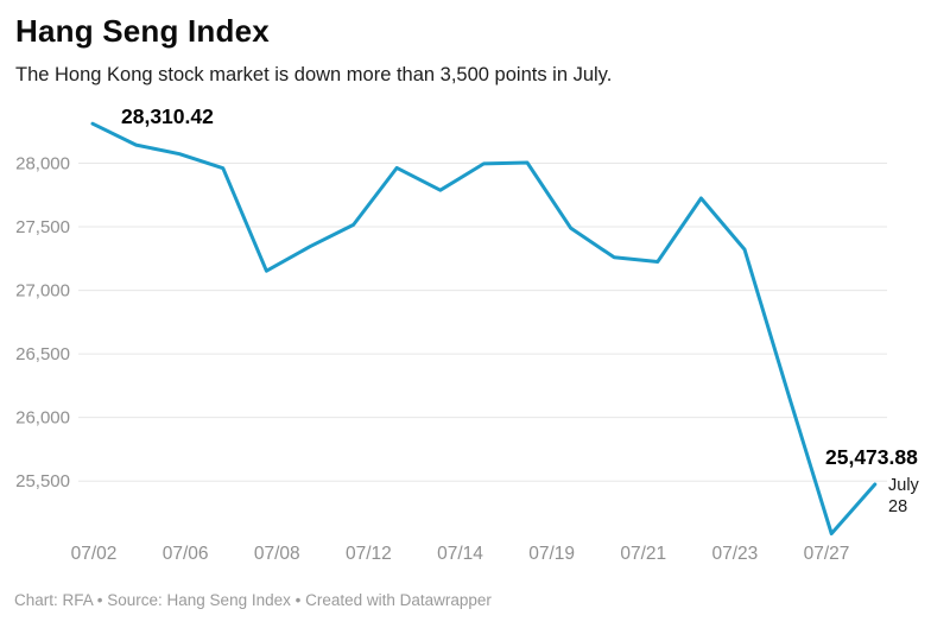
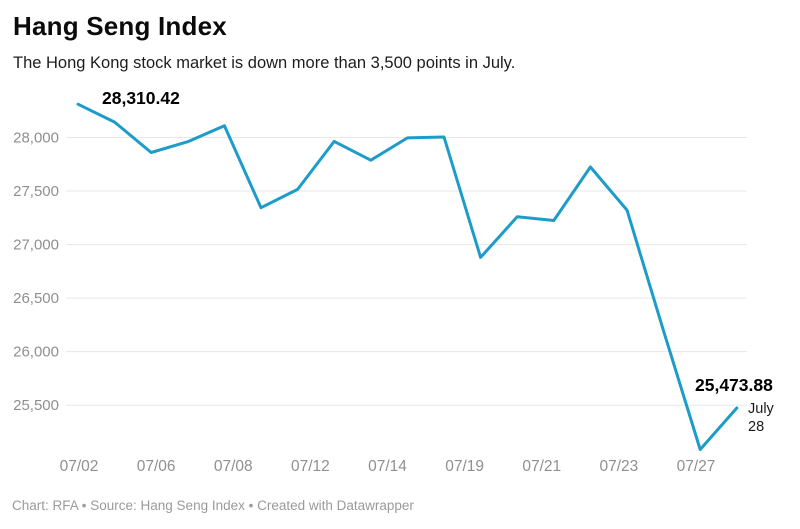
07/06: 28070 -> 27860
07/08: 27150 -> 28110
07/19: 27490 -> 26880
